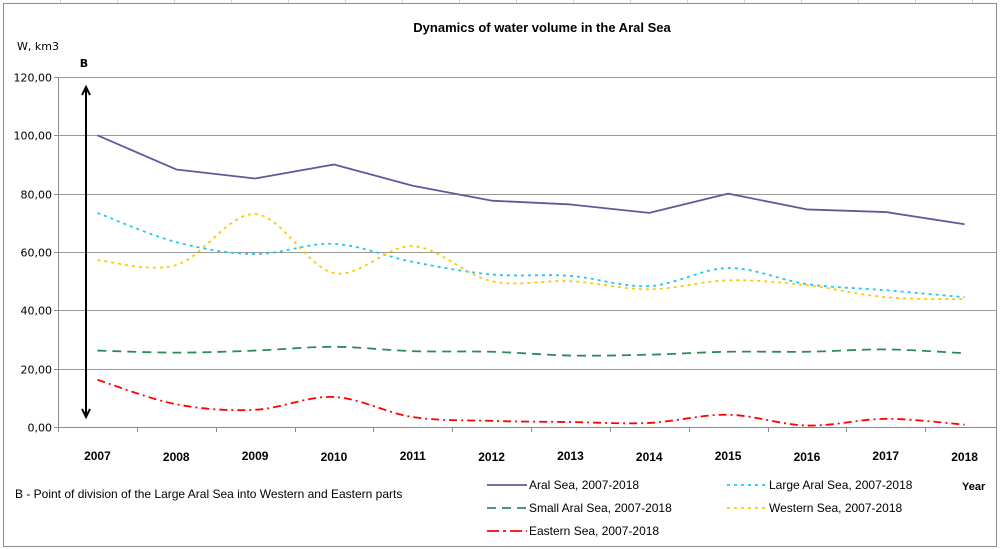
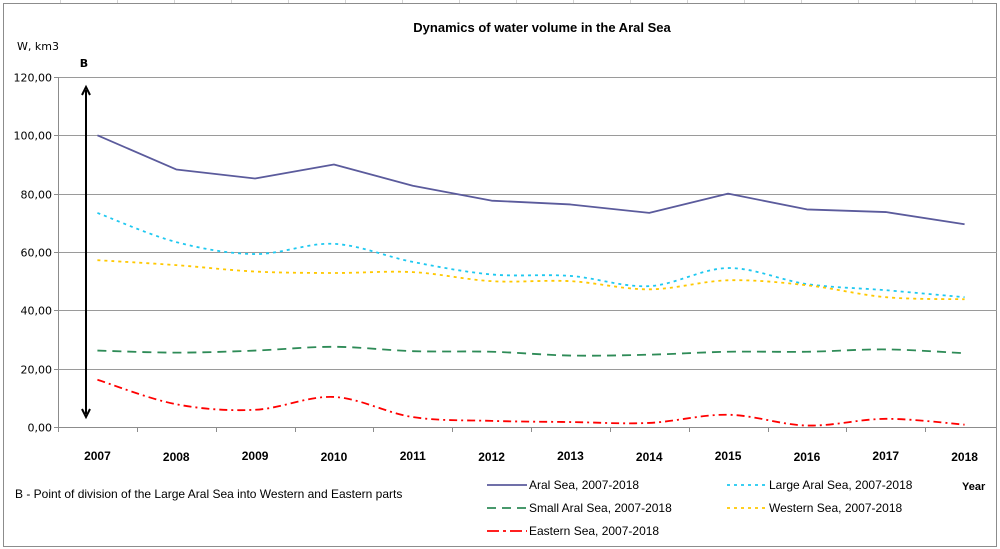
Western Sea, 2007-2018/2009: 73 -> 53
Western Sea, 2007-2018/2011: 62 -> 53
